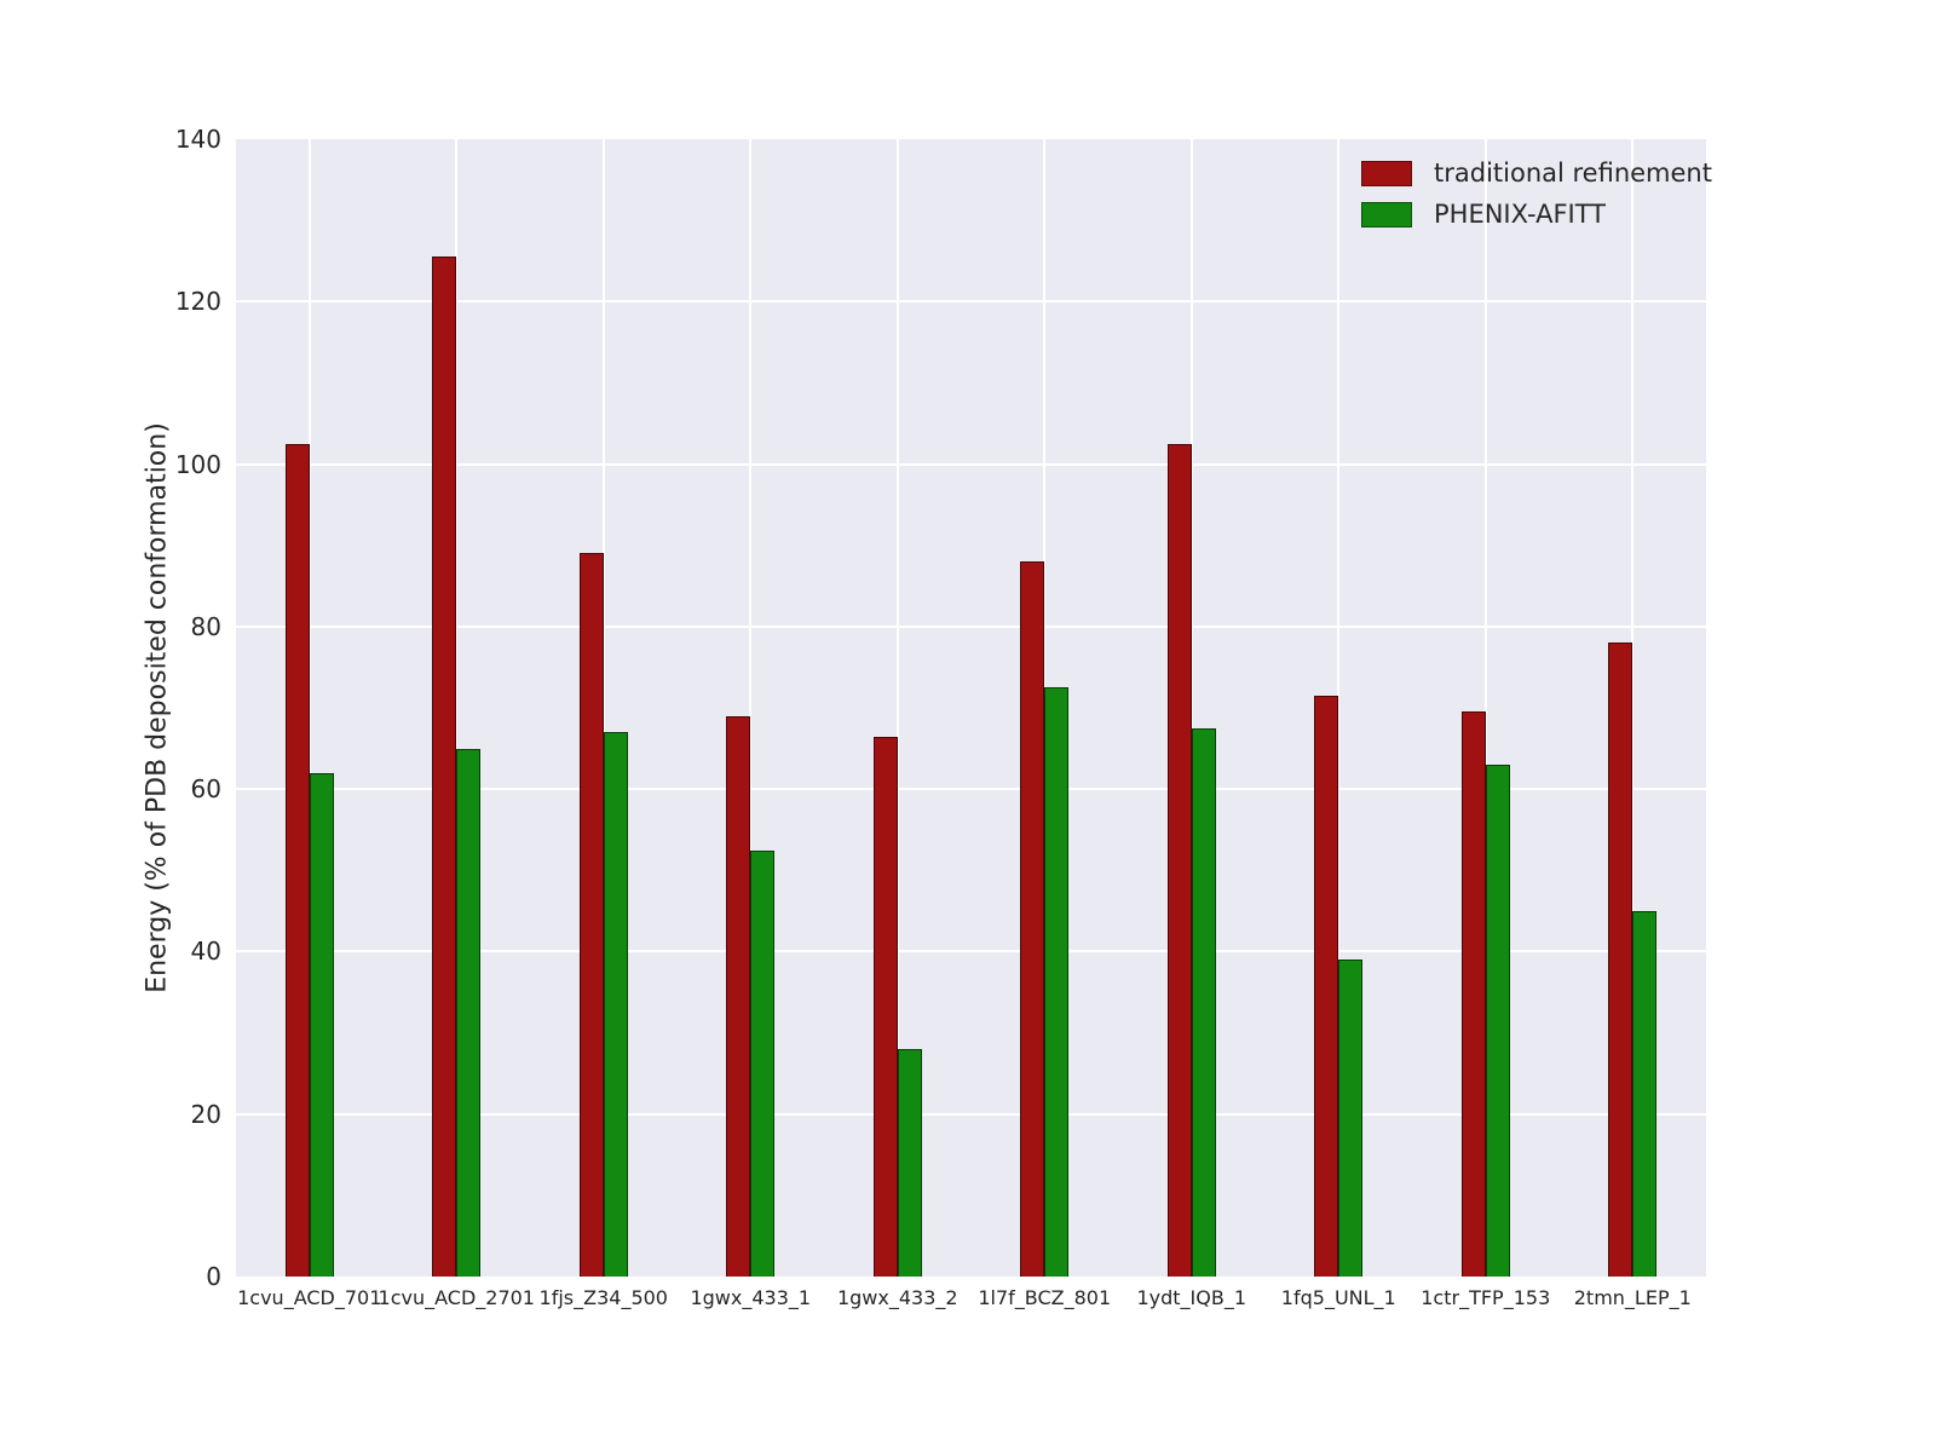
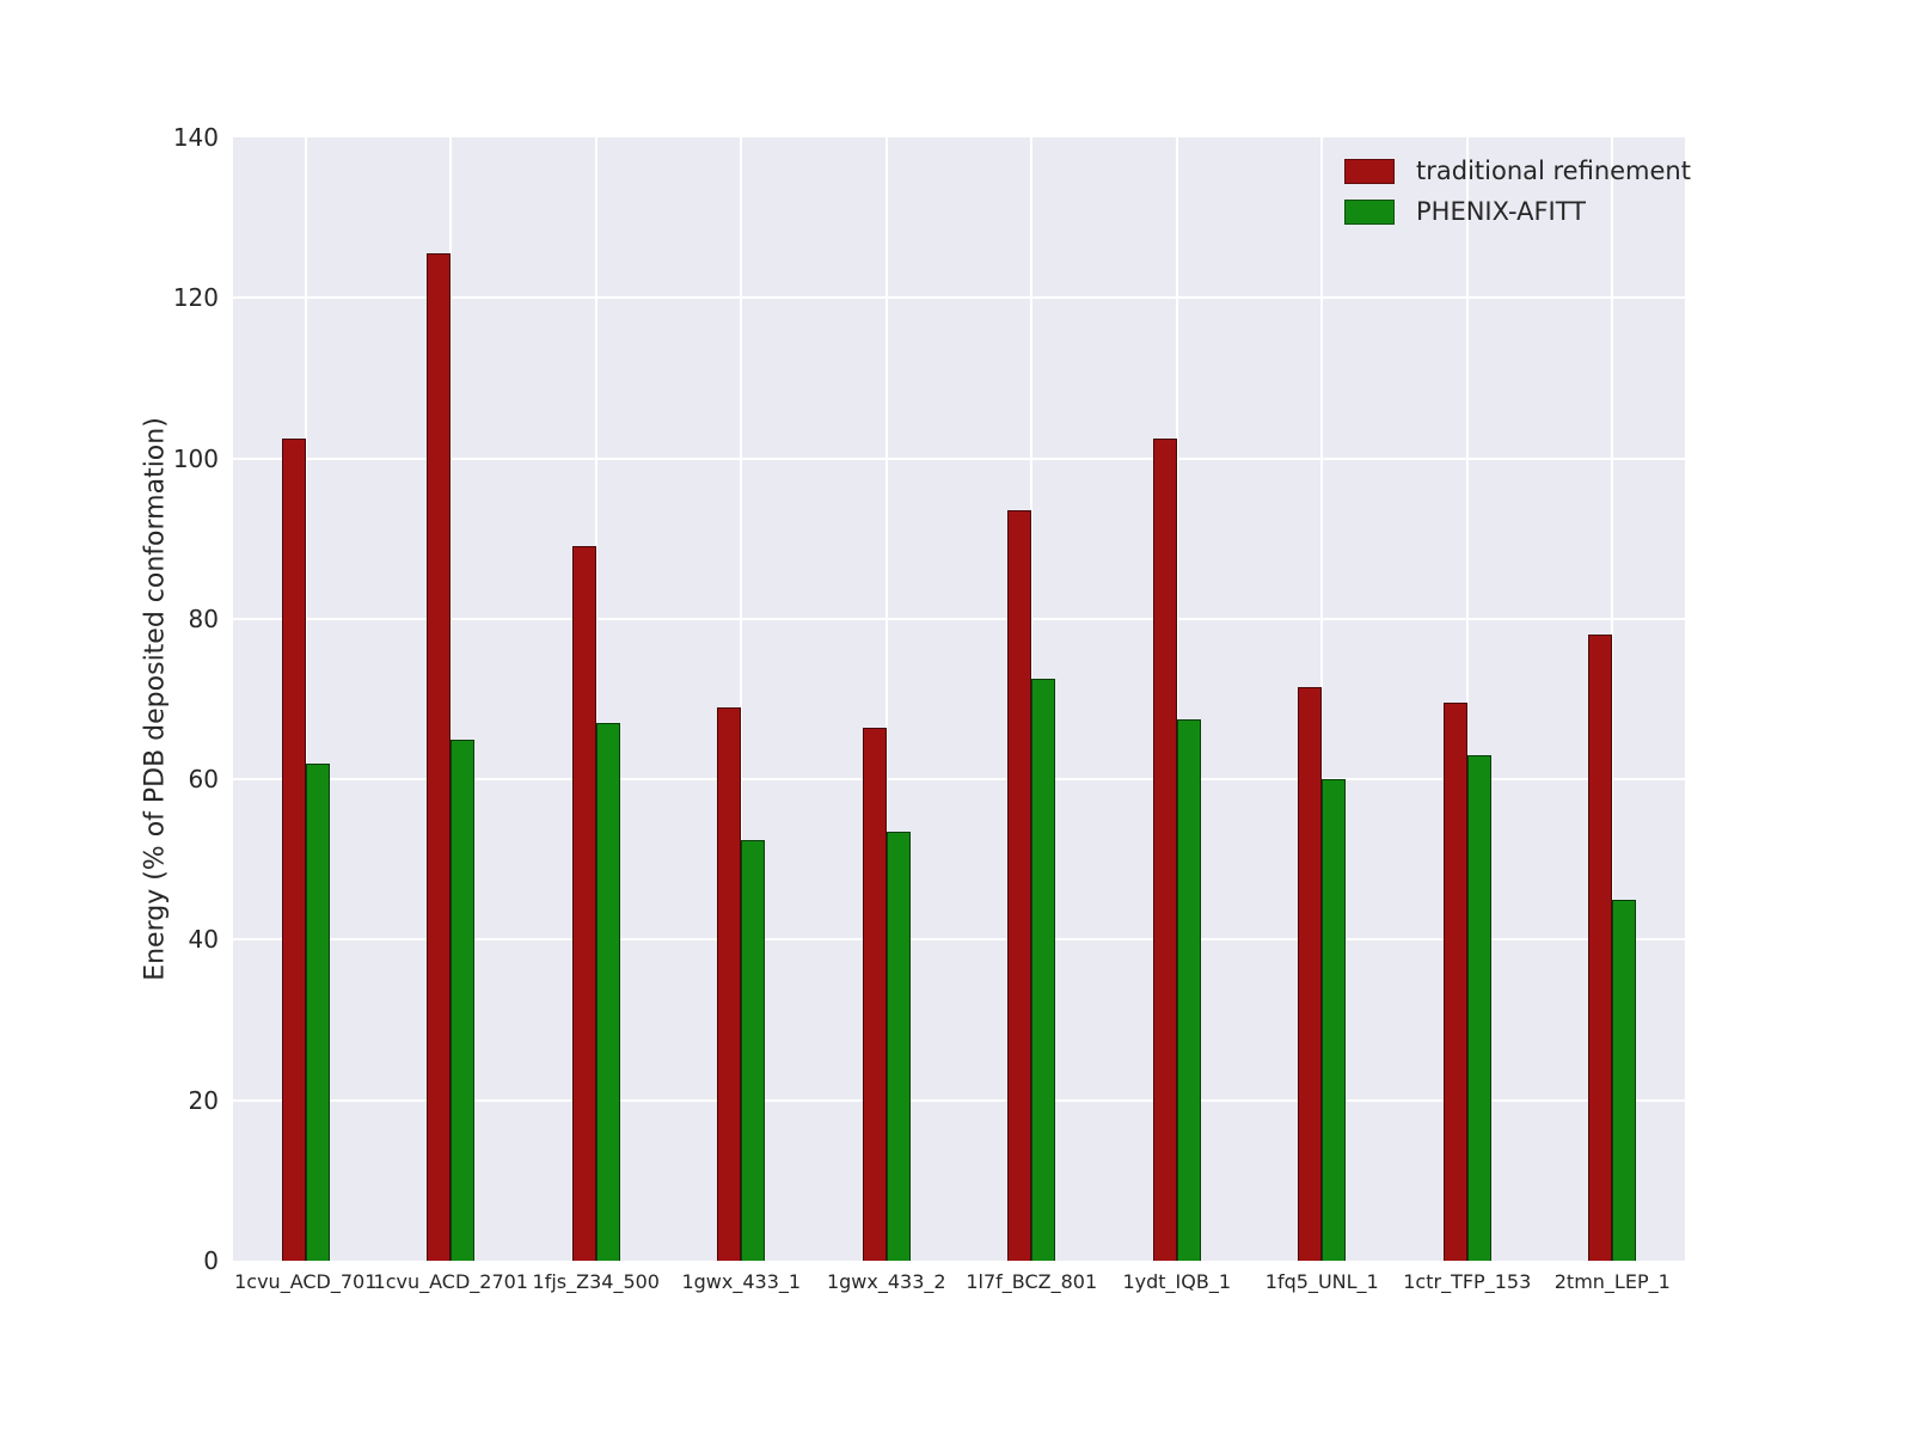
PHENIX-AFITT/1gwx_433_2: 28 -> 54
traditional refinement/1l7f_BCZ_801: 88 -> 94
PHENIX-AFITT/1fq5_UNL_1: 39 -> 60
